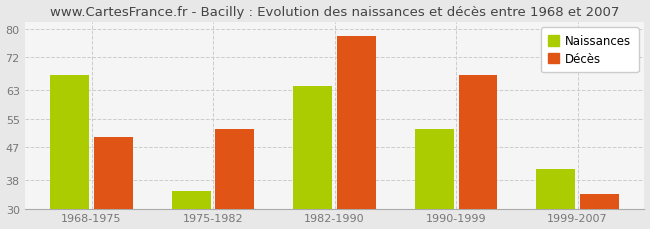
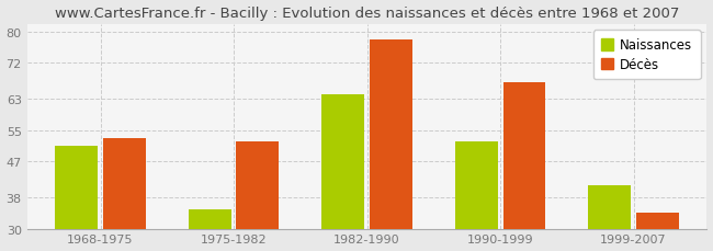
Naissances/1968-1975: 67 -> 51
Décès/1968-1975: 50 -> 53
